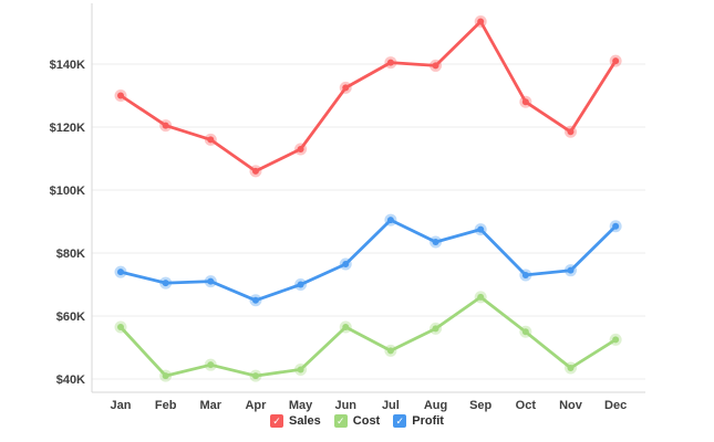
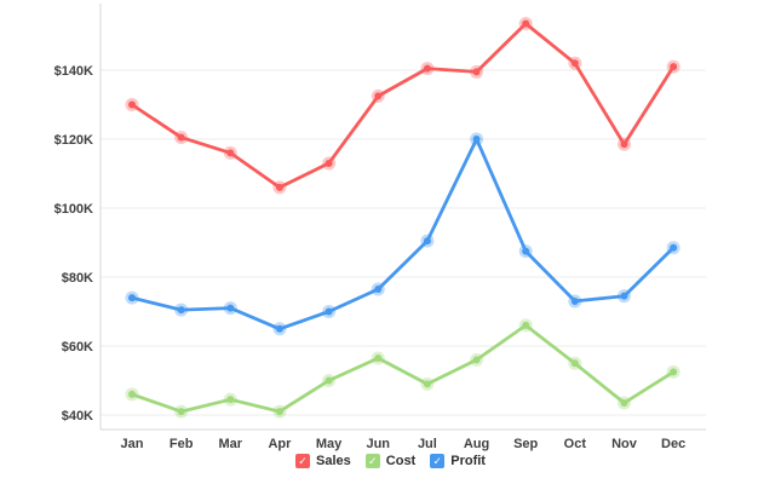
Cost/Jan: $56K -> $46K
Cost/May: $43K -> $50K
Profit/Aug: $84K -> $120K
Sales/Oct: $128K -> $142K
